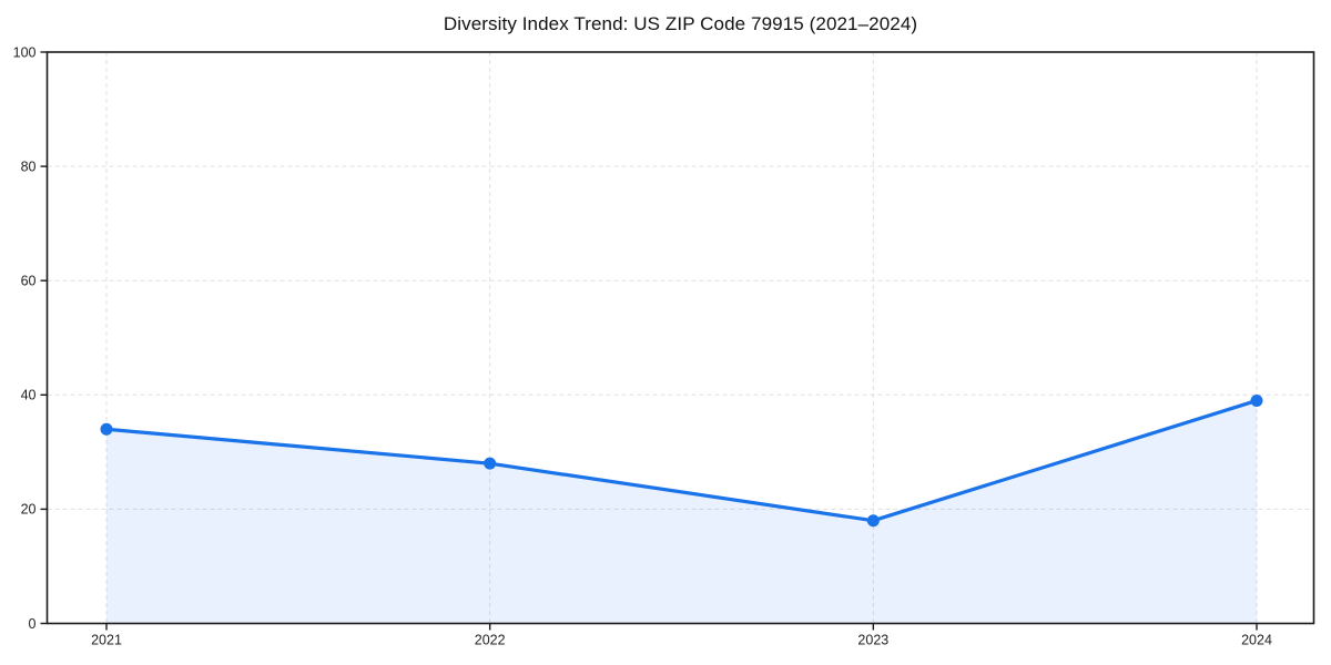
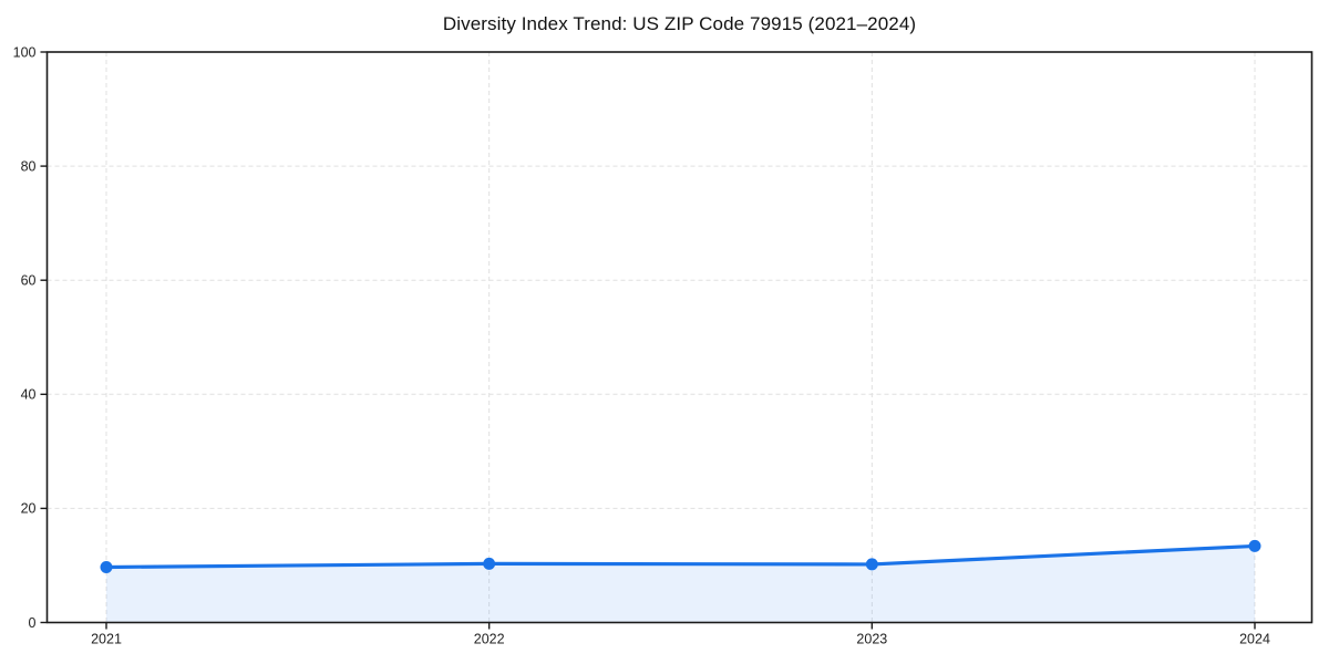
2021: 34 -> 10
2022: 28 -> 10
2023: 18 -> 10
2024: 39 -> 13
